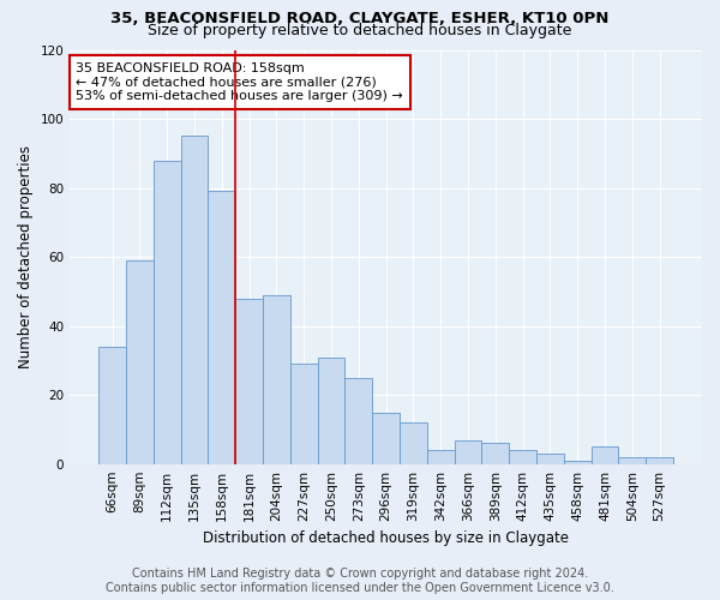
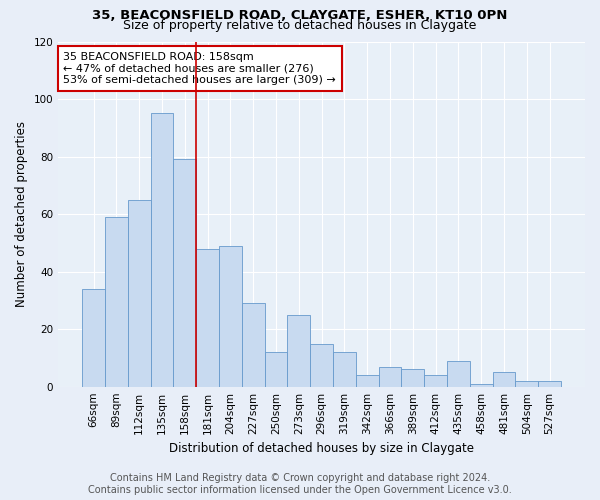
112sqm: 88 -> 65
250sqm: 31 -> 12
435sqm: 3 -> 9
